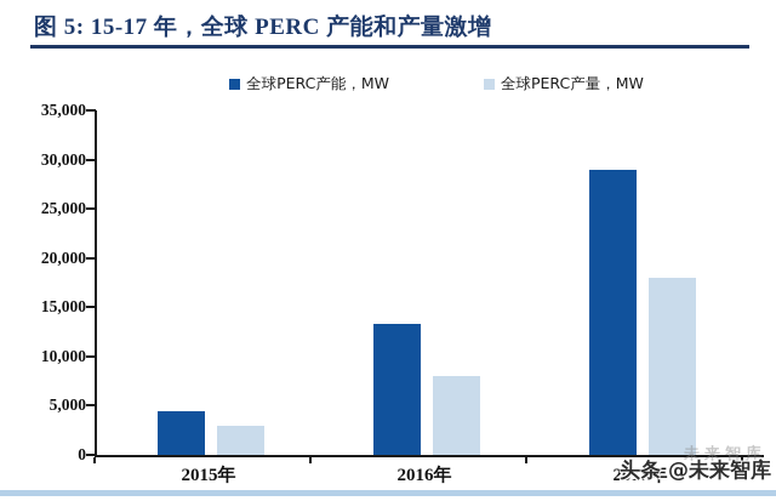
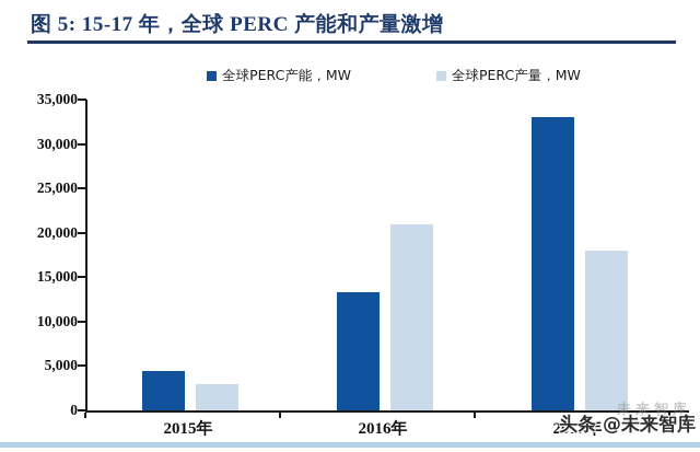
全球PERC产量，MW/2016年: 8000 -> 21000
全球PERC产能，MW/2017年: 29000 -> 33000
